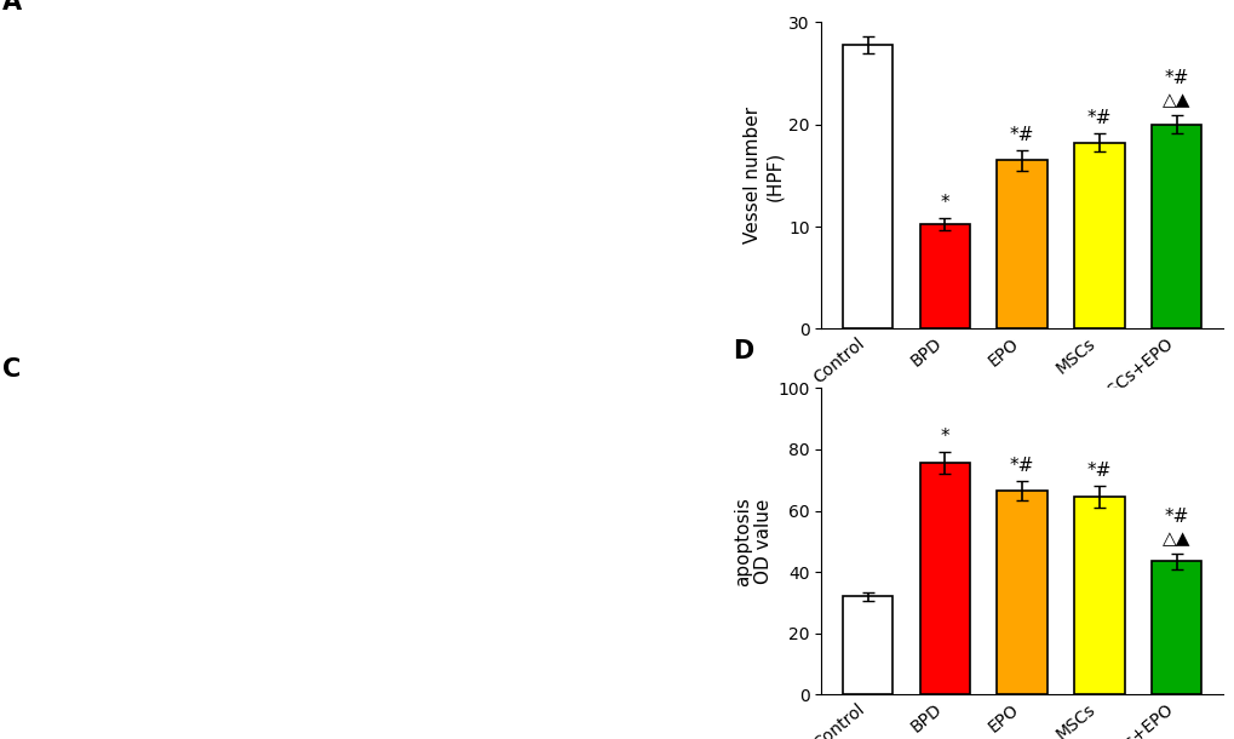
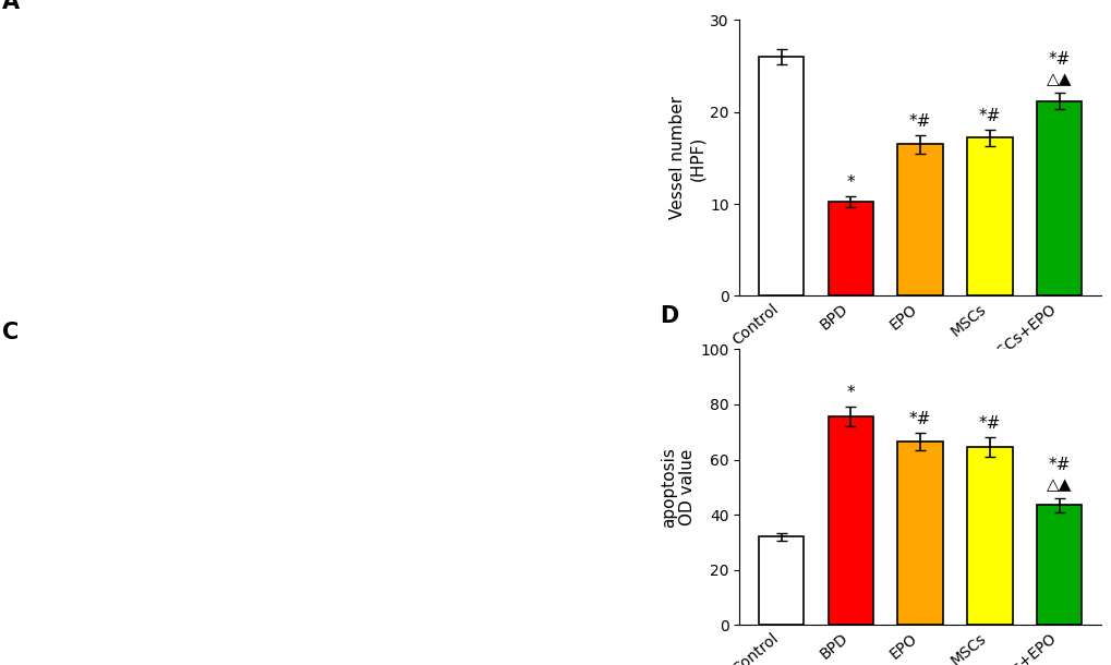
Control: 27.8 -> 26.0
MSCs: 18.2 -> 17.2
MSCs+EPO: 20.0 -> 21.2
